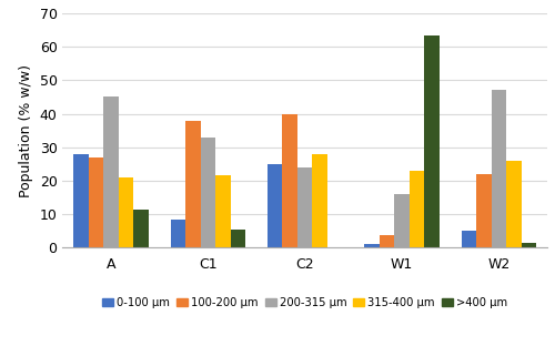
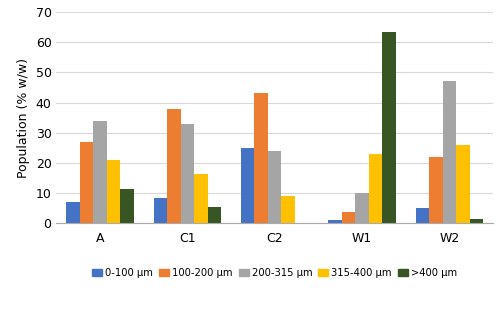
0-100 μm/A: 28.0 -> 7.0
200-315 μm/A: 45 -> 34
315-400 μm/C1: 21.5 -> 16.5
100-200 μm/C2: 40.0 -> 43.0
315-400 μm/C2: 28.0 -> 9.0
200-315 μm/W1: 16 -> 10
